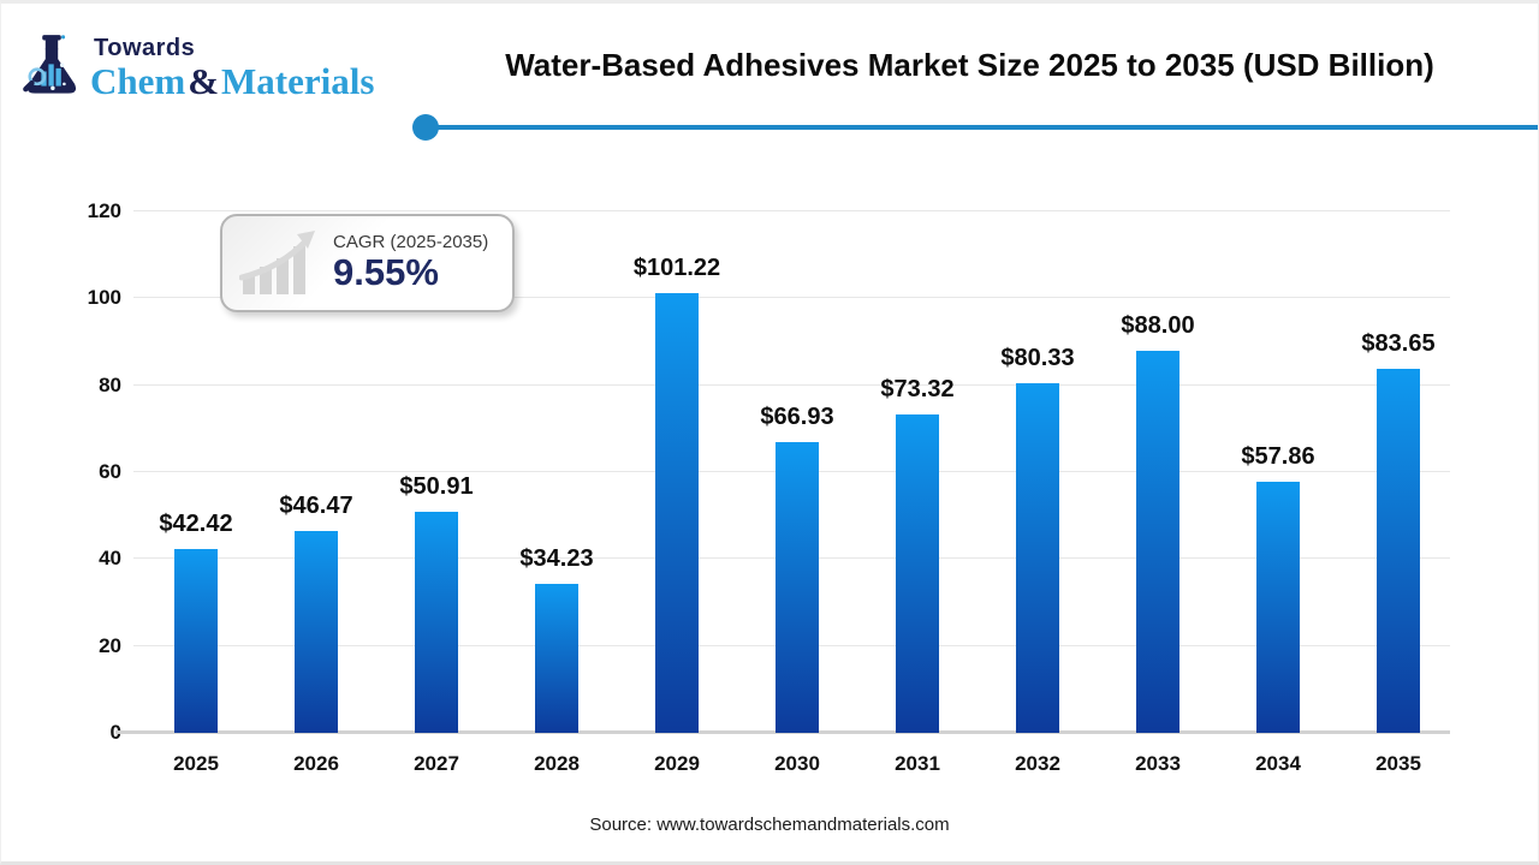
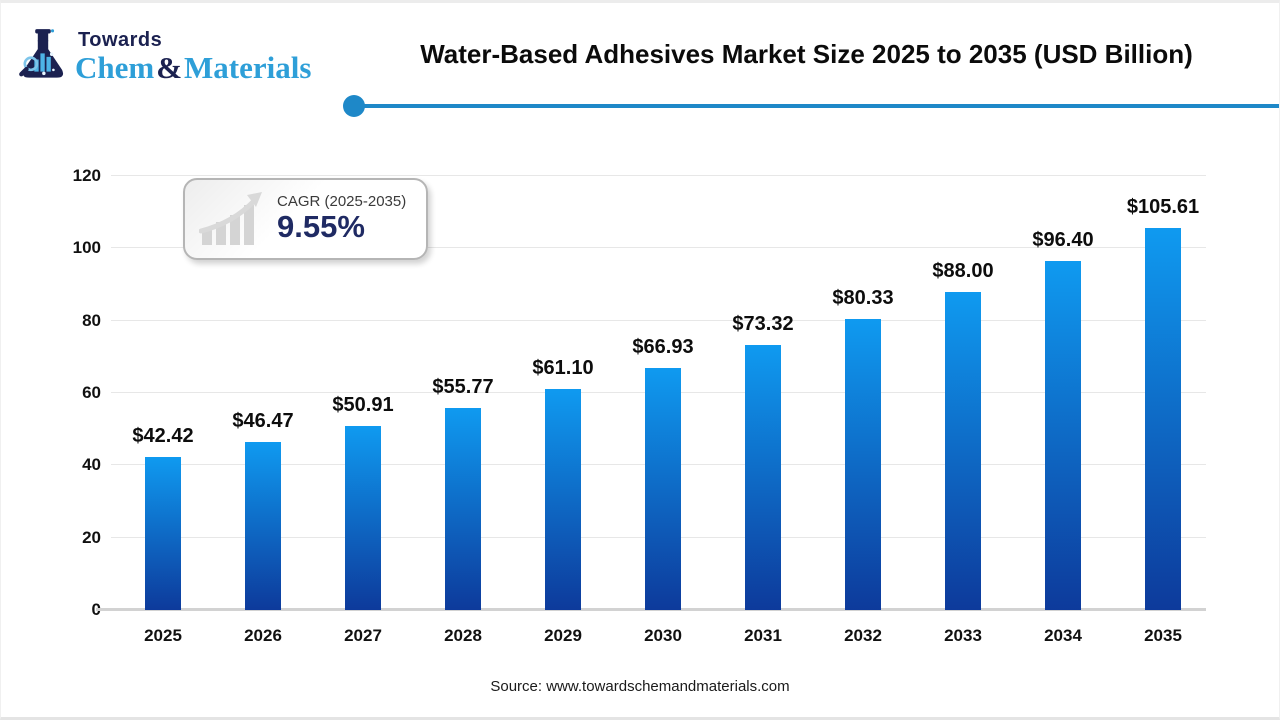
2028: $34.23 -> $55.77
2029: $101.22 -> $61.10
2034: $57.86 -> $96.40
2035: $83.65 -> $105.61
